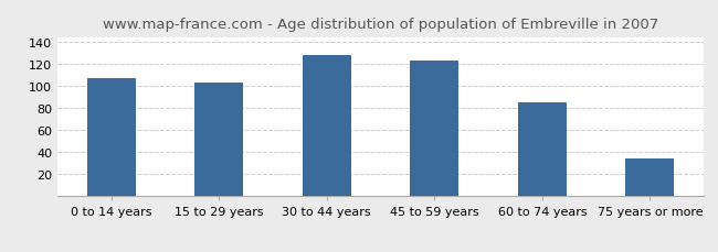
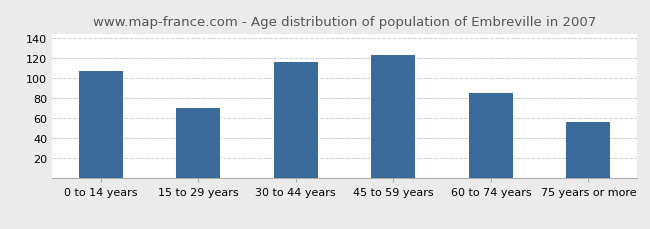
15 to 29 years: 103 -> 70
30 to 44 years: 128 -> 116
75 years or more: 34 -> 56
